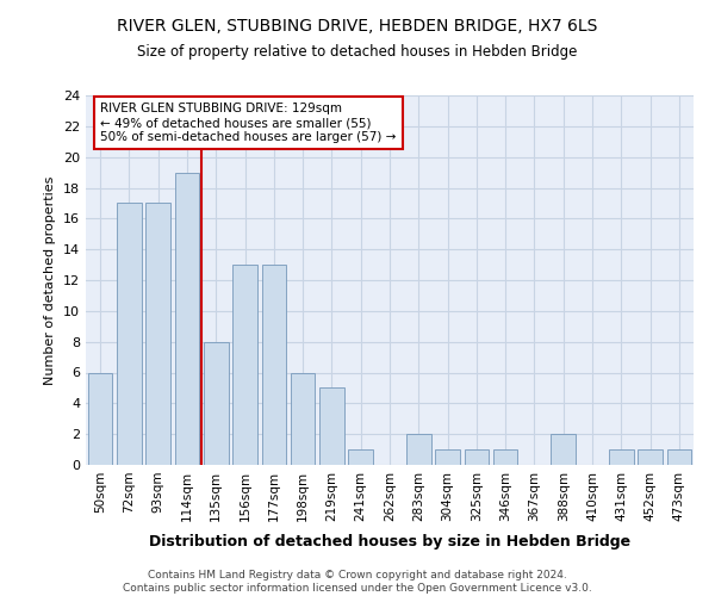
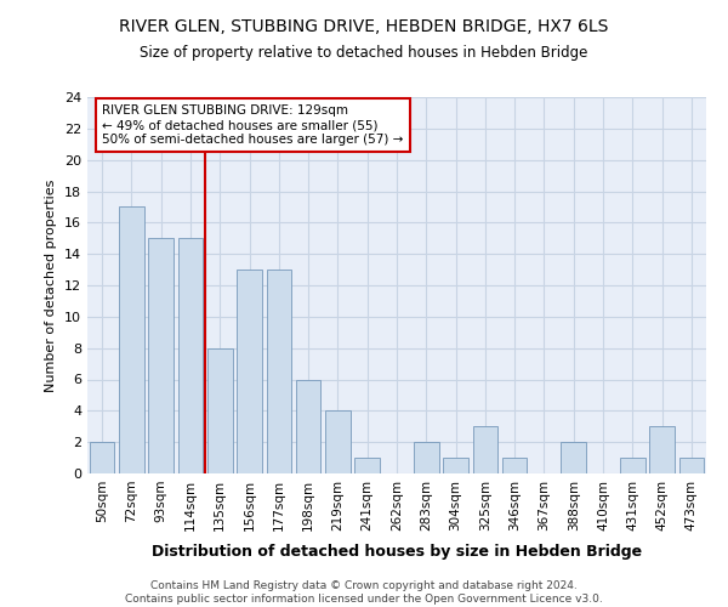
50sqm: 6 -> 2
93sqm: 17 -> 15
114sqm: 19 -> 15
219sqm: 5 -> 4
325sqm: 1 -> 3
452sqm: 1 -> 3
